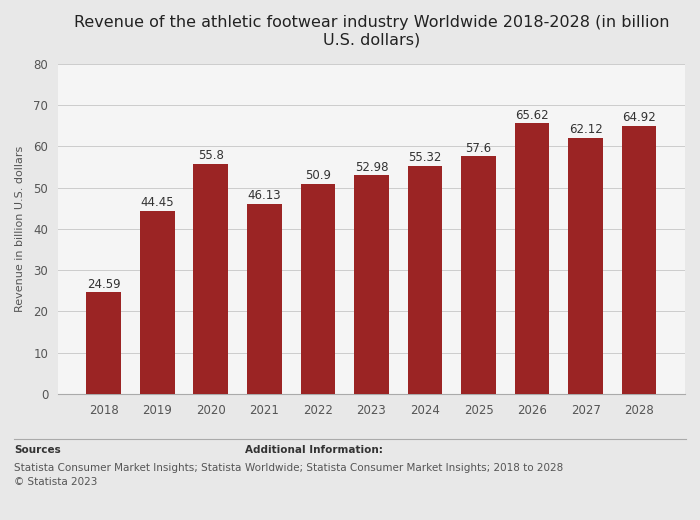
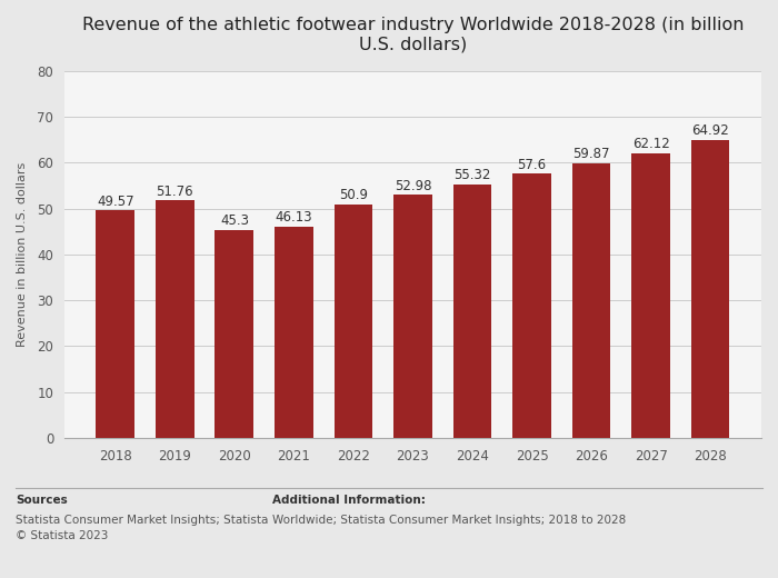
2018: 24.59 -> 49.57
2019: 44.45 -> 51.76
2020: 55.8 -> 45.3
2026: 65.62 -> 59.87
